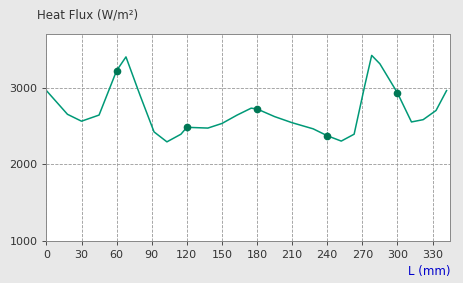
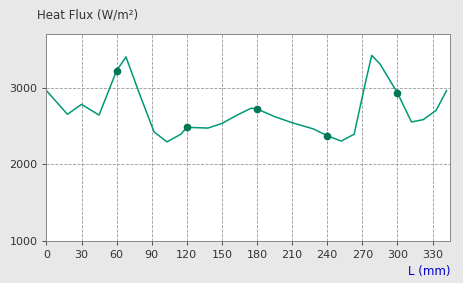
30: 2560 -> 2780
